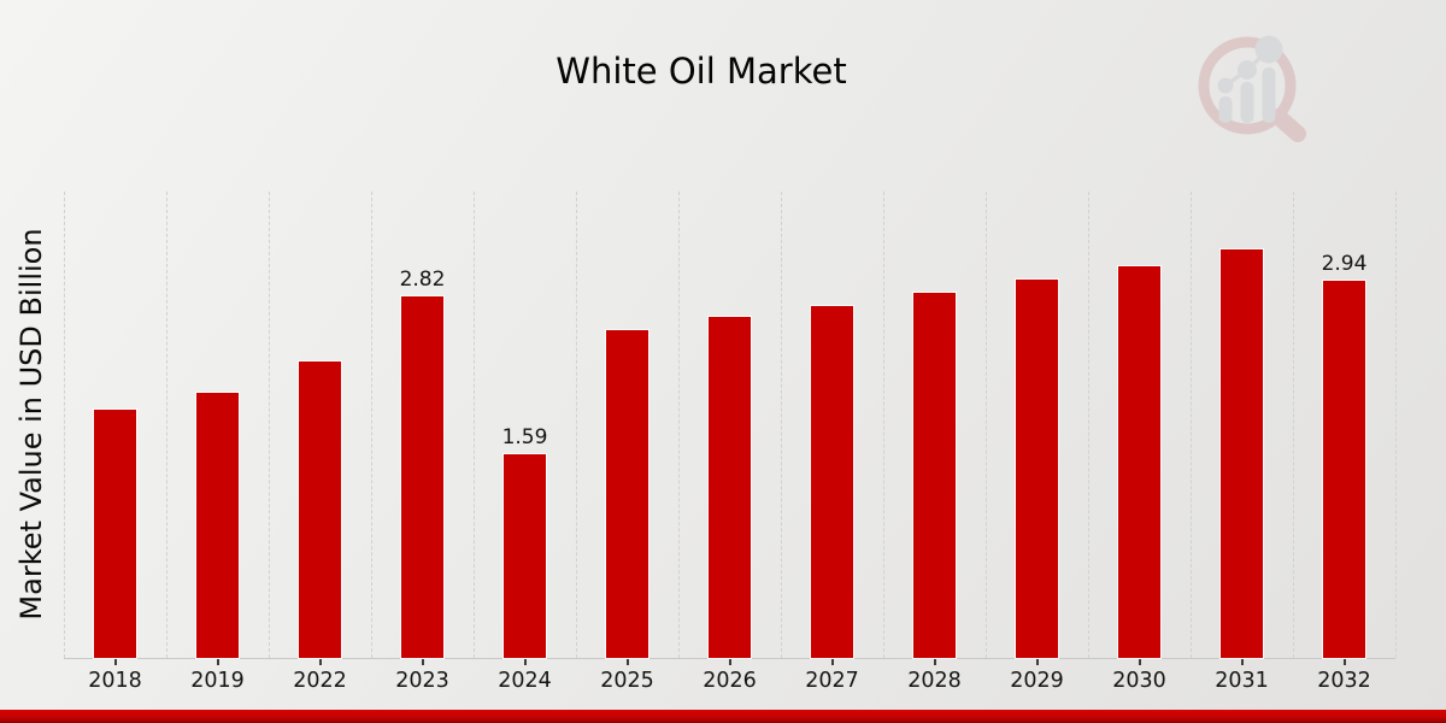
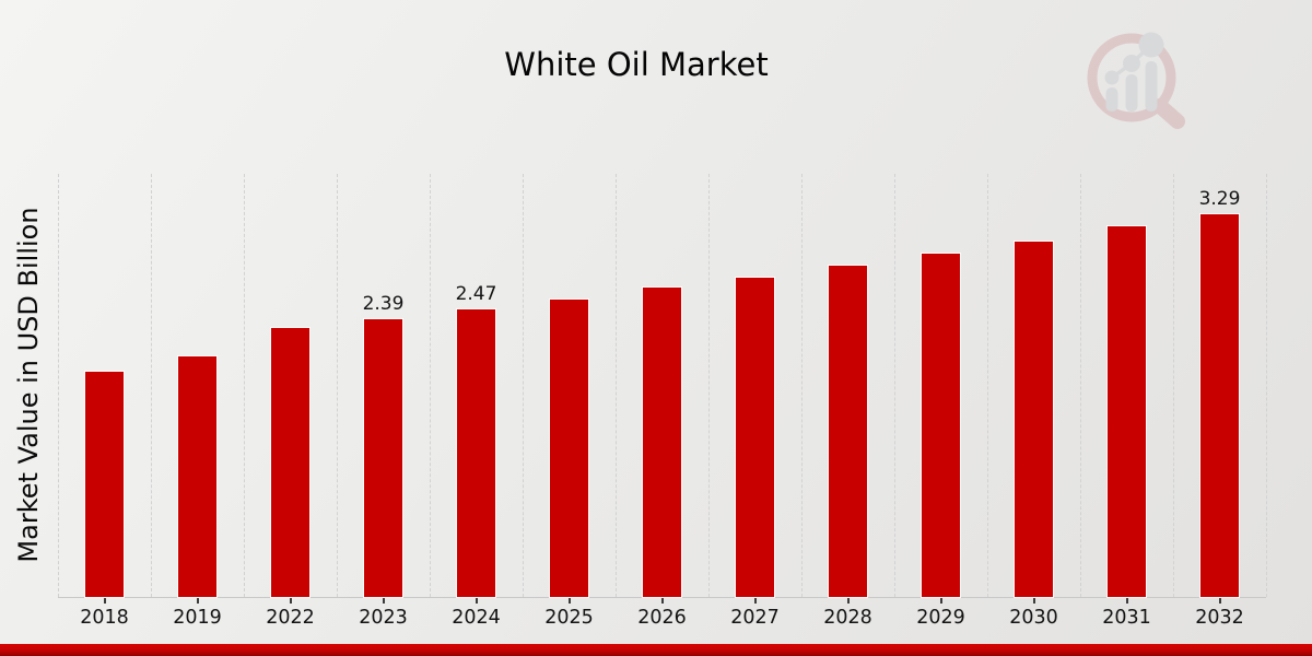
2023: 2.82 -> 2.39
2024: 1.59 -> 2.47
2032: 2.94 -> 3.29
